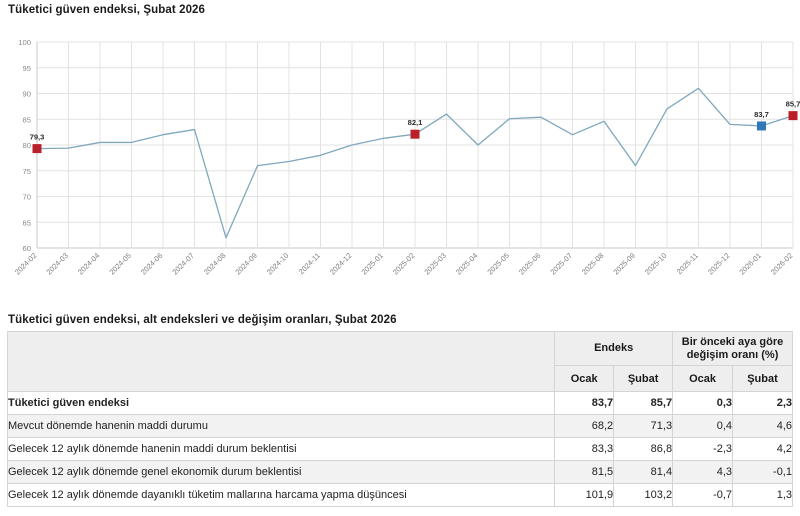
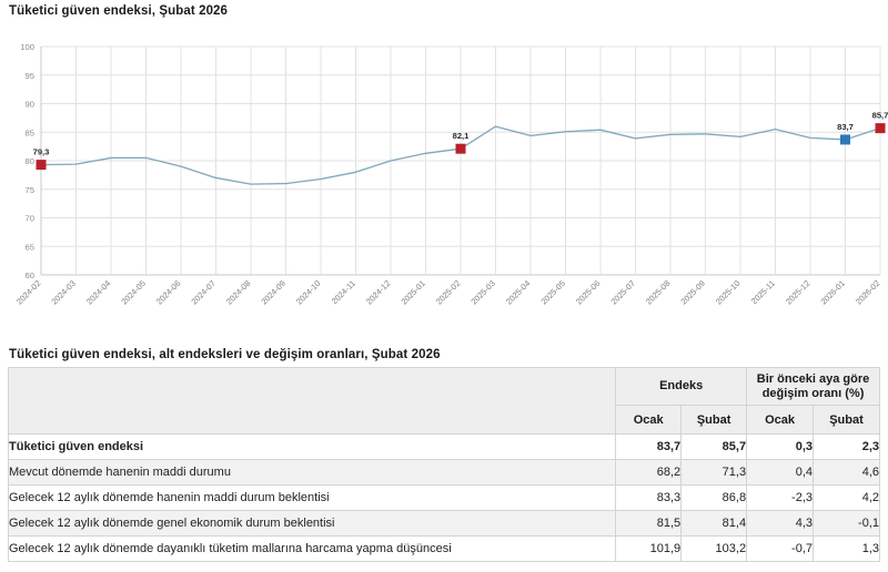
2024-06: 82 -> 79
2024-07: 83 -> 77
2024-08: 62 -> 76
2025-04: 80 -> 84
2025-07: 82 -> 84
2025-09: 76 -> 85
2025-10: 87 -> 84
2025-11: 91 -> 86
